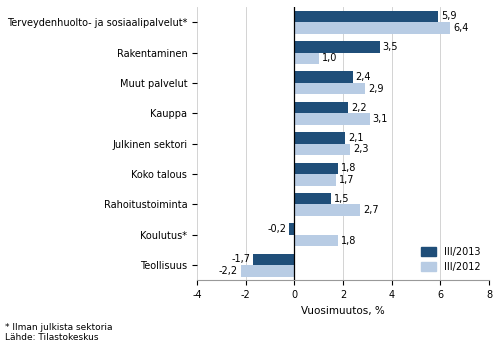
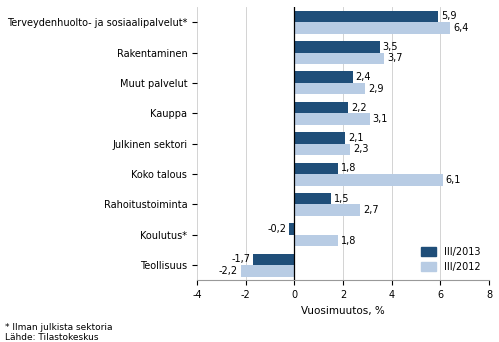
III/2012/Rakentaminen: 1,0 -> 3,7
III/2012/Koko talous: 1,7 -> 6,1
